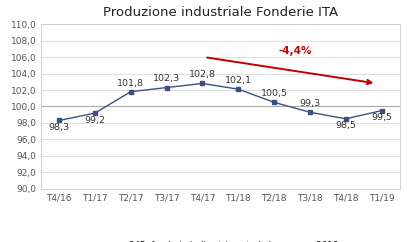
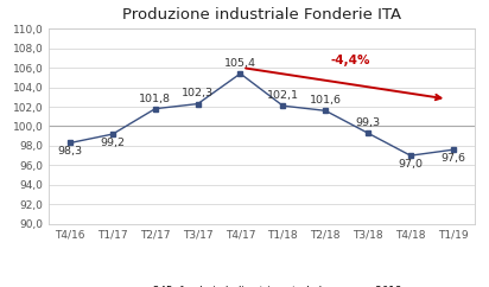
T4/17: 102,8 -> 105,4
T2/18: 100,5 -> 101,6
T4/18: 98,5 -> 97,0
T1/19: 99,5 -> 97,6
